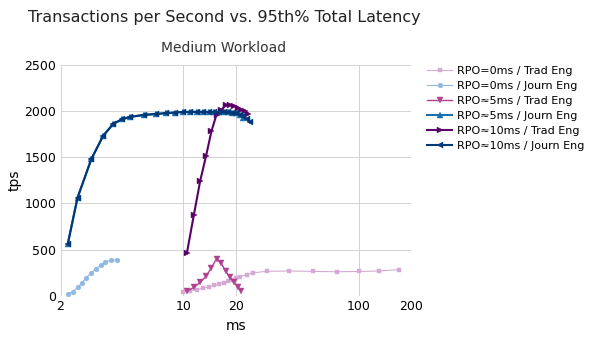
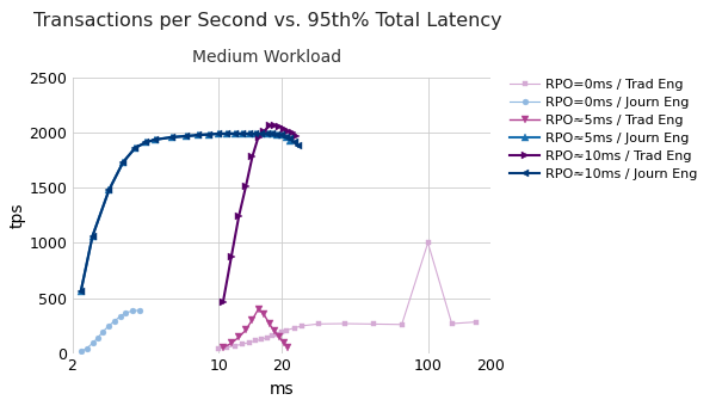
RPO=0ms / Trad Eng/100: 260 -> 1000
